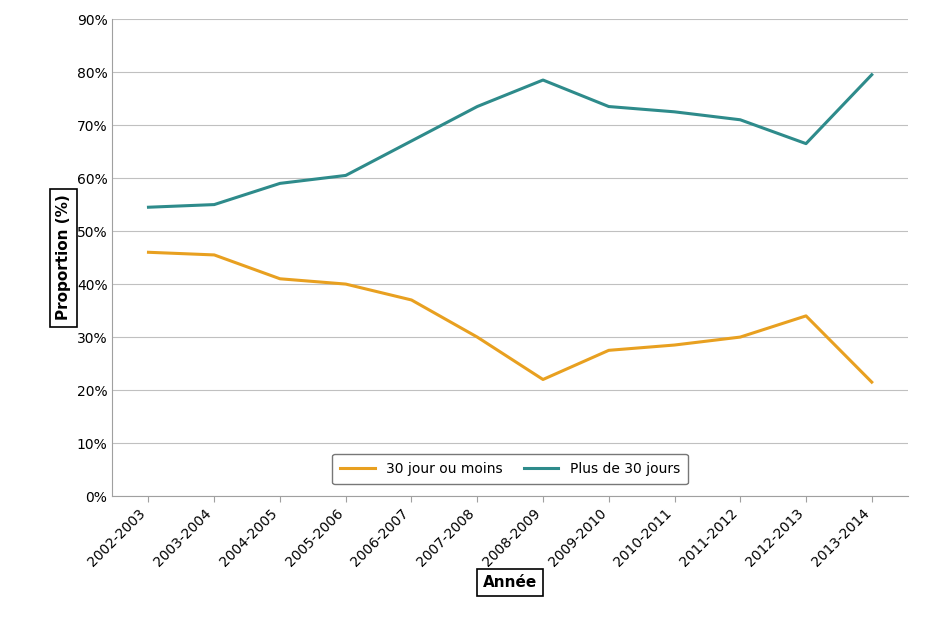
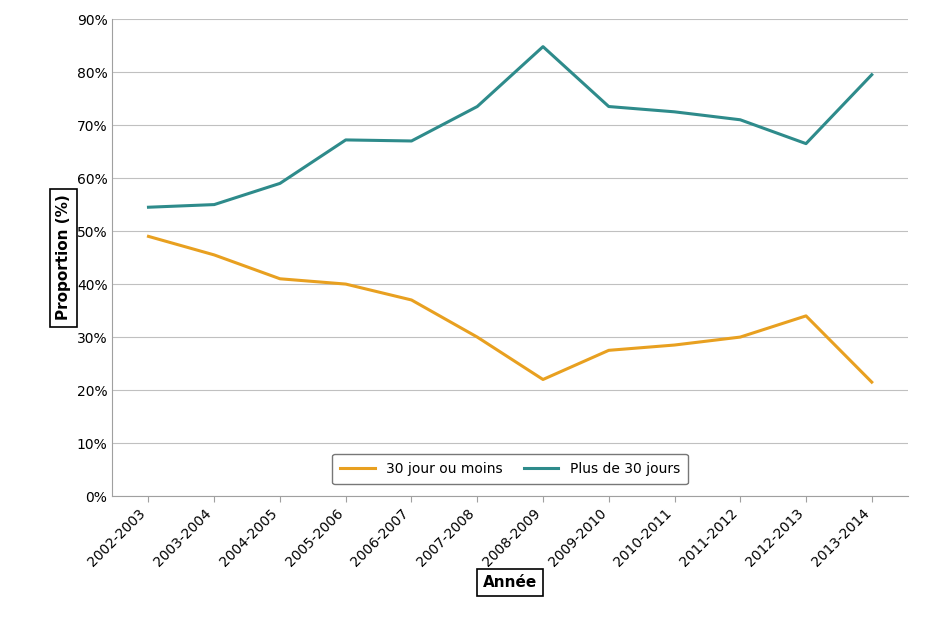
30 jour ou moins/2002-2003: 46.0% -> 49.0%
Plus de 30 jours/2005-2006: 60.5% -> 67.2%
Plus de 30 jours/2008-2009: 78.5% -> 84.8%
